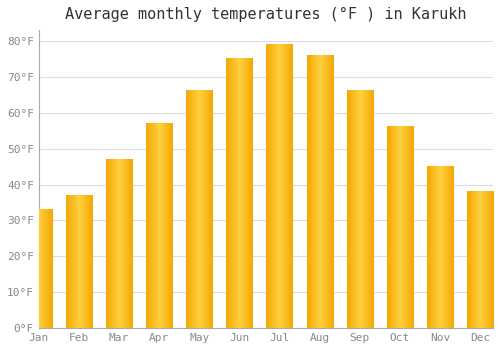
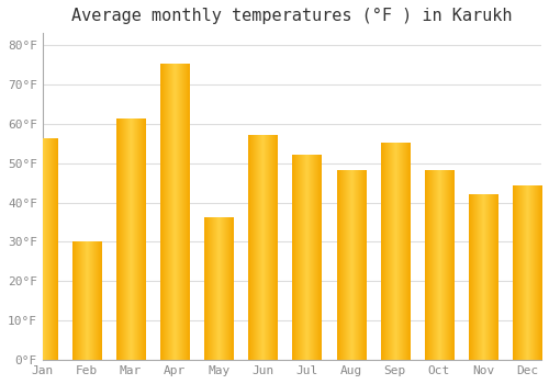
Jan: 33°F -> 56°F
Feb: 37°F -> 30°F
Mar: 47°F -> 61°F
Apr: 57°F -> 75°F
May: 66°F -> 36°F
Jun: 75°F -> 57°F
Jul: 79°F -> 52°F
Aug: 76°F -> 48°F
Sep: 66°F -> 55°F
Oct: 56°F -> 48°F
Nov: 45°F -> 42°F
Dec: 38°F -> 44°F
